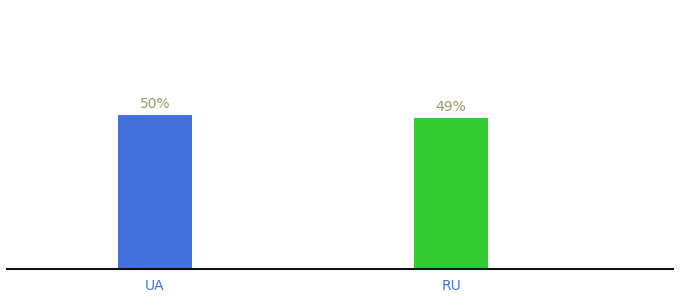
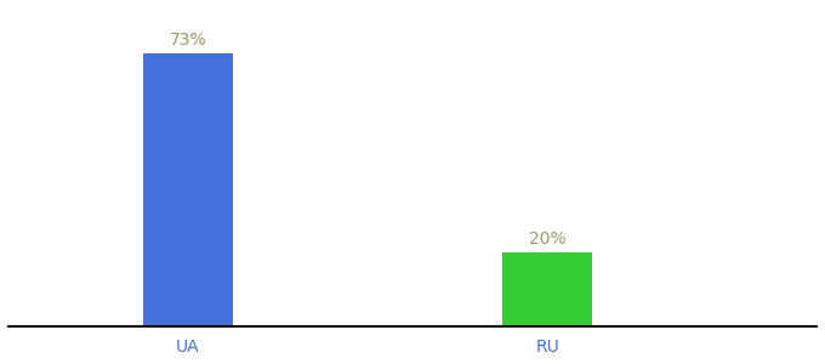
UA: 50% -> 73%
RU: 49% -> 20%
